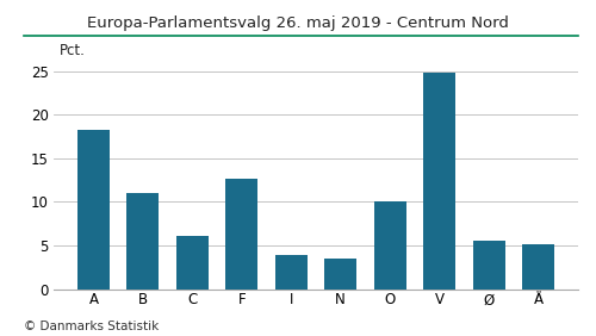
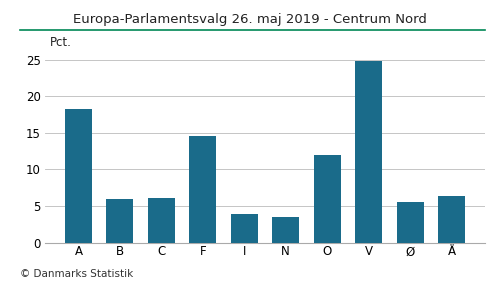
B: 11.0 -> 6.0
F: 12.7 -> 14.6
O: 10.0 -> 12.0
Å: 5.2 -> 6.4
